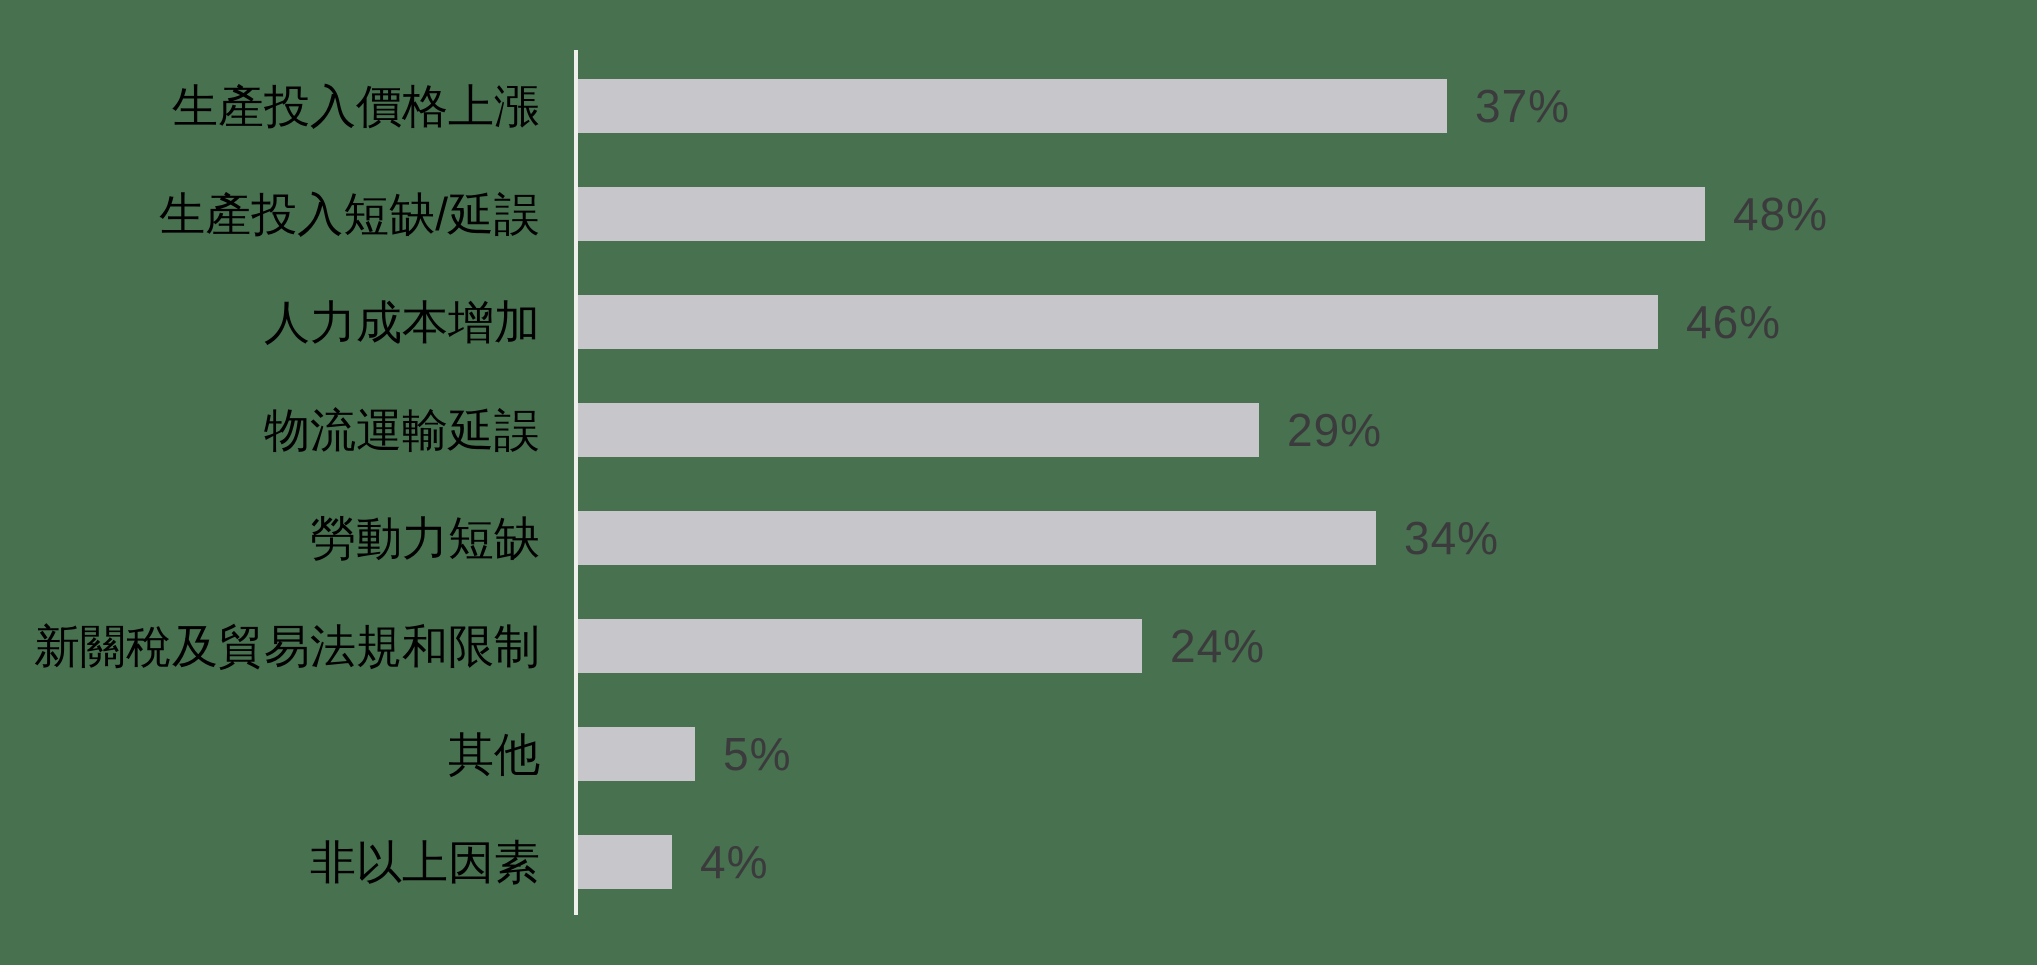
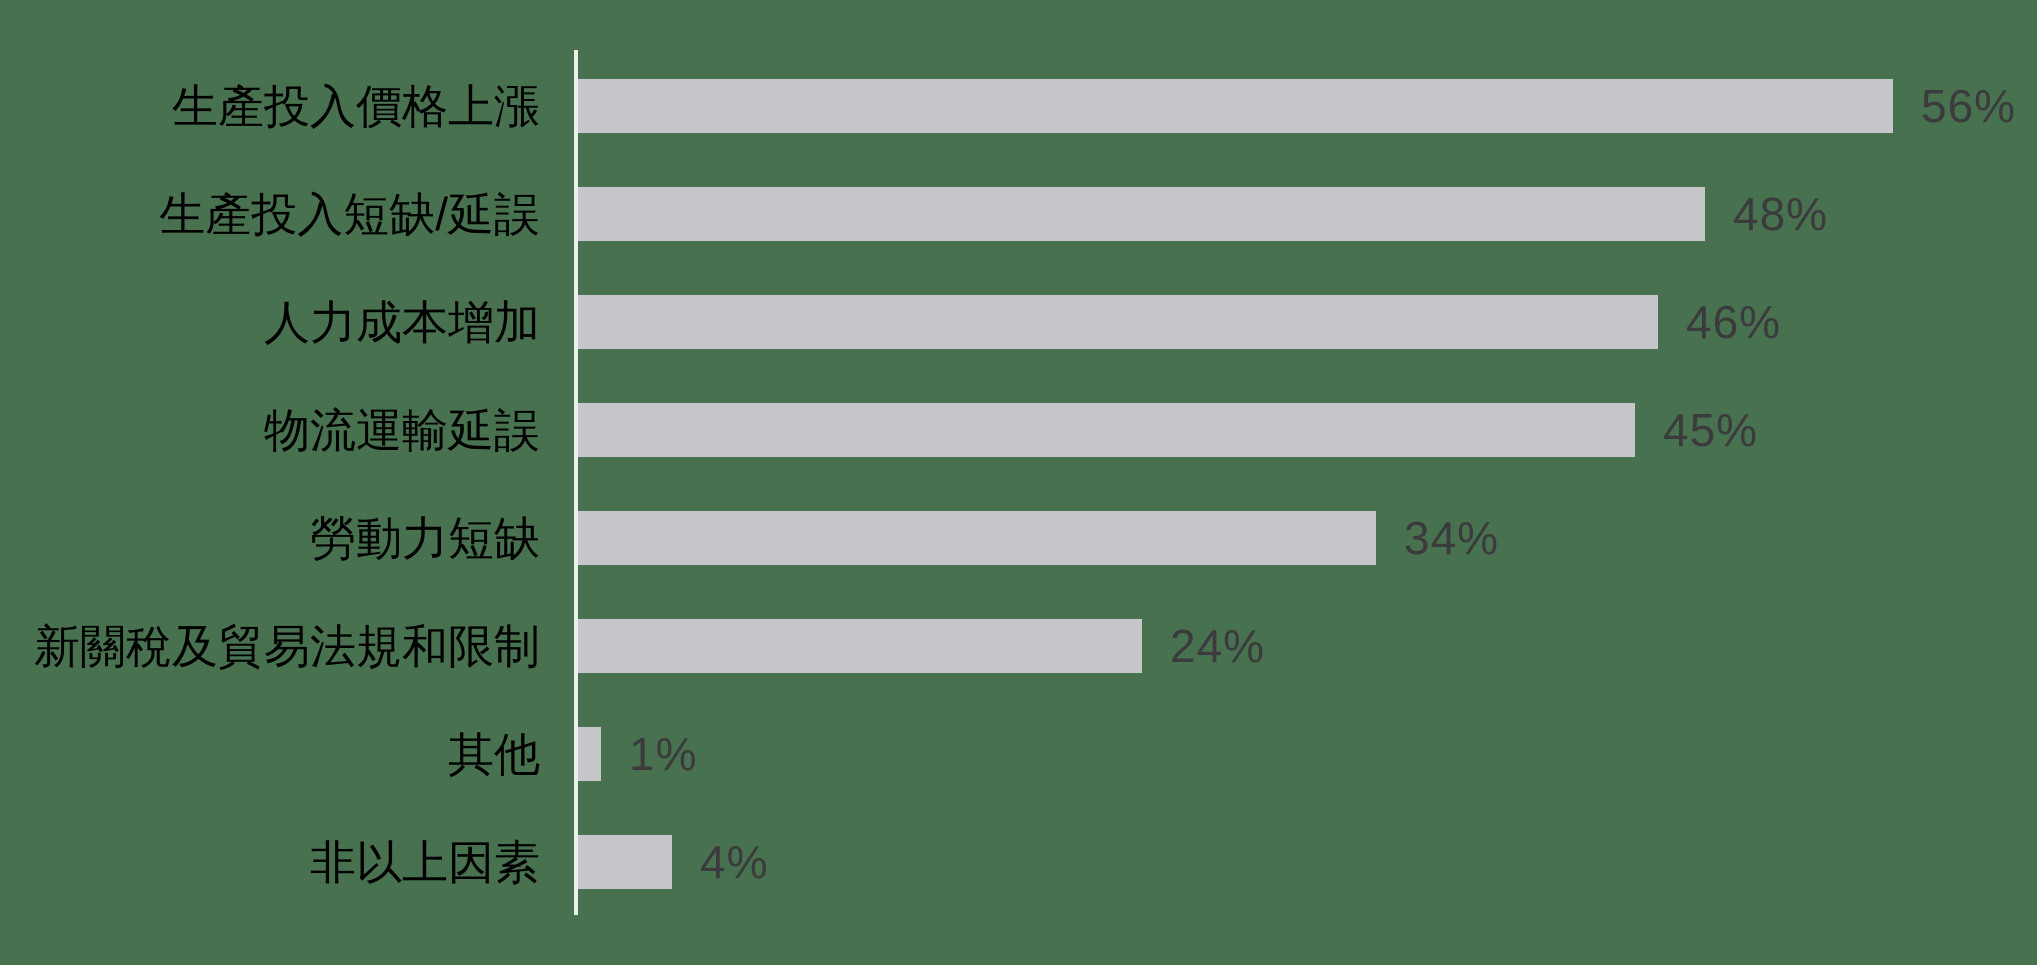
生產投入價格上漲: 37% -> 56%
物流運輸延誤: 29% -> 45%
其他: 5% -> 1%
